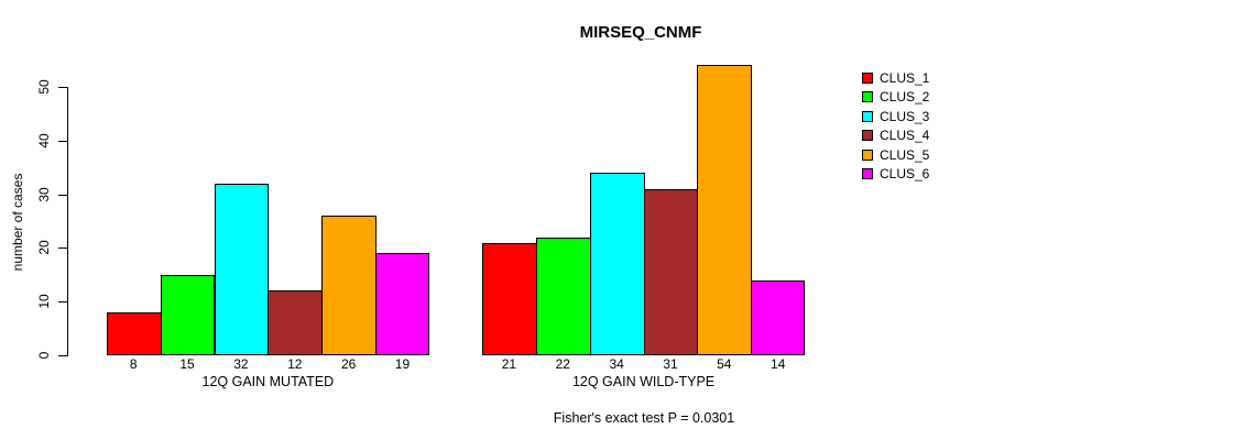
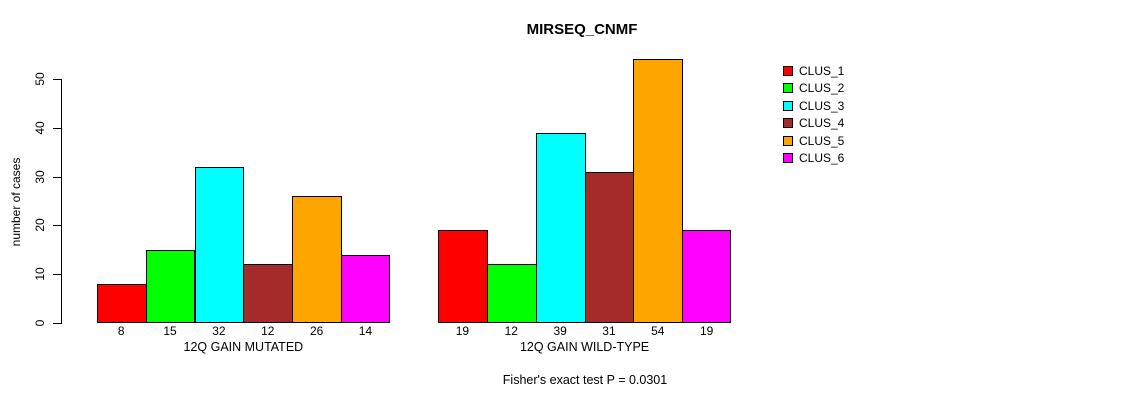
CLUS_6/12Q GAIN MUTATED: 19 -> 14
CLUS_1/12Q GAIN WILD-TYPE: 21 -> 19
CLUS_2/12Q GAIN WILD-TYPE: 22 -> 12
CLUS_3/12Q GAIN WILD-TYPE: 34 -> 39
CLUS_6/12Q GAIN WILD-TYPE: 14 -> 19
